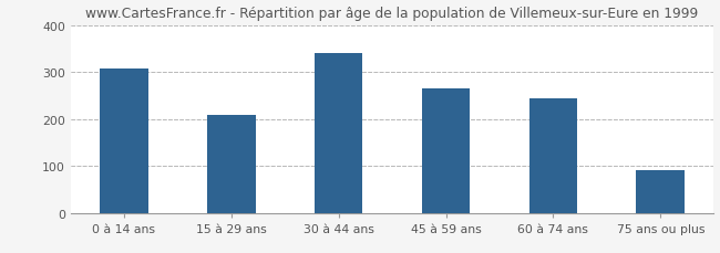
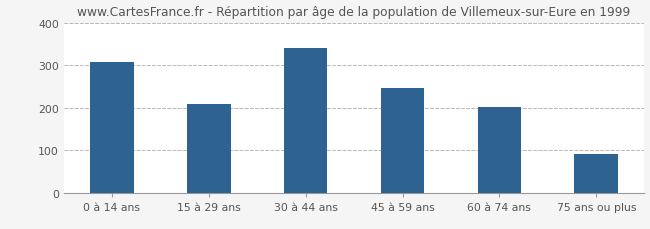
45 à 59 ans: 265 -> 246
60 à 74 ans: 245 -> 202
